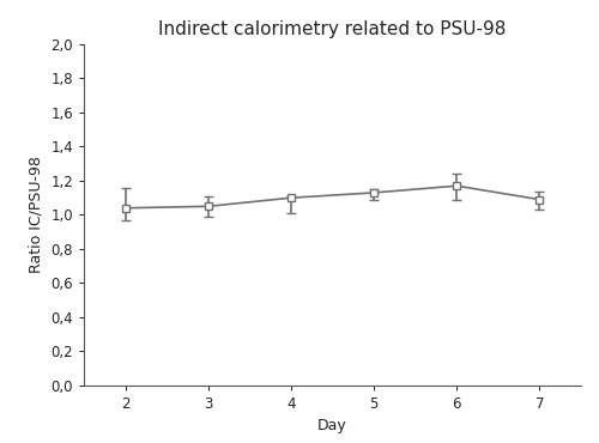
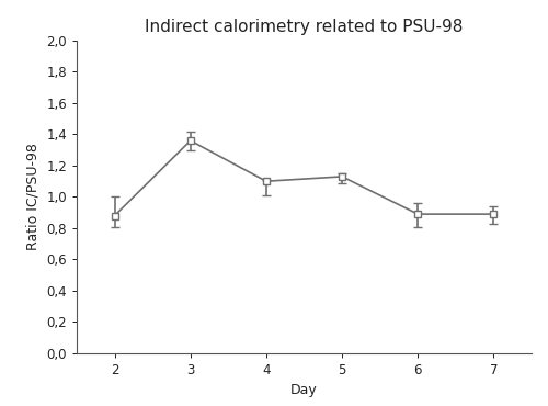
2: 1,04 -> 0,88
3: 1,05 -> 1,36
6: 1,17 -> 0,89
7: 1,09 -> 0,89
